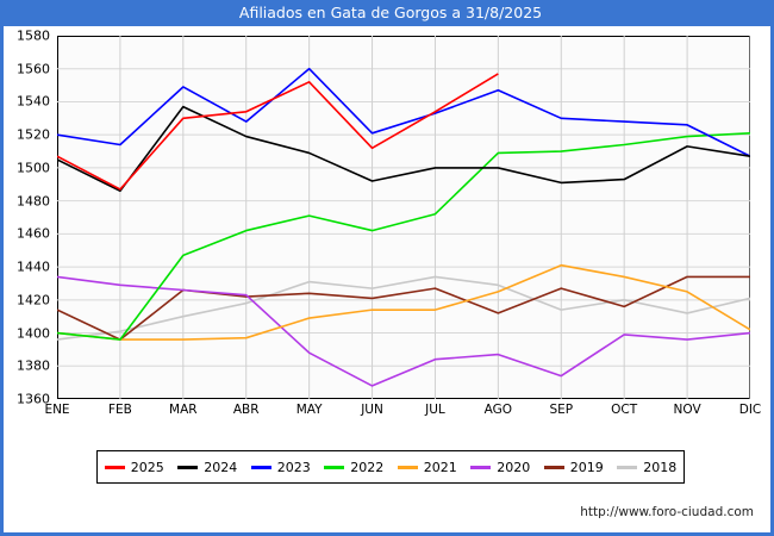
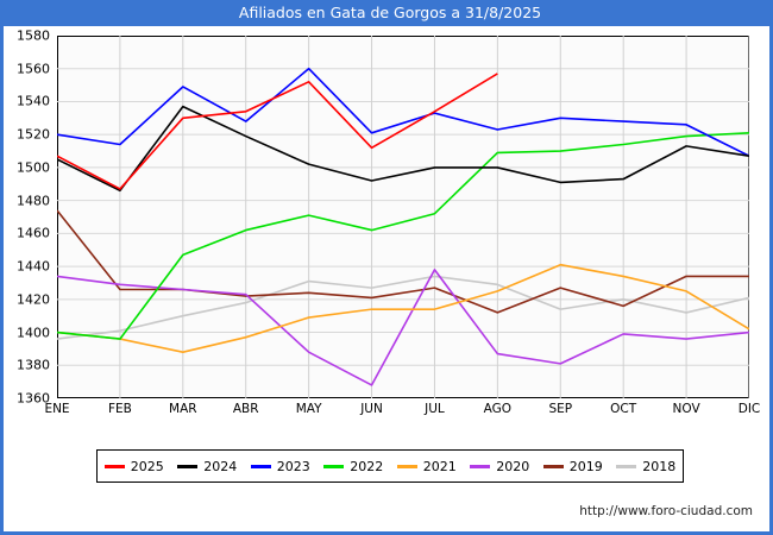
2019/ENE: 1414 -> 1474
2019/FEB: 1396 -> 1426
2021/MAR: 1396 -> 1388
2024/MAY: 1509 -> 1502
2020/JUL: 1384 -> 1438
2023/AGO: 1547 -> 1523
2020/SEP: 1374 -> 1381
